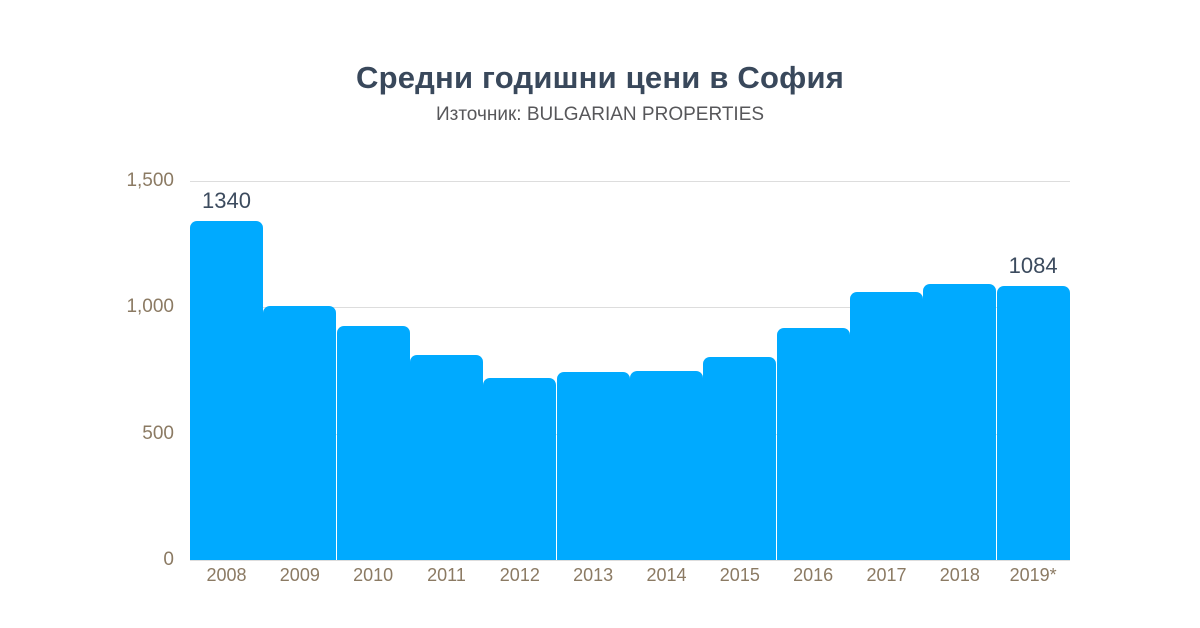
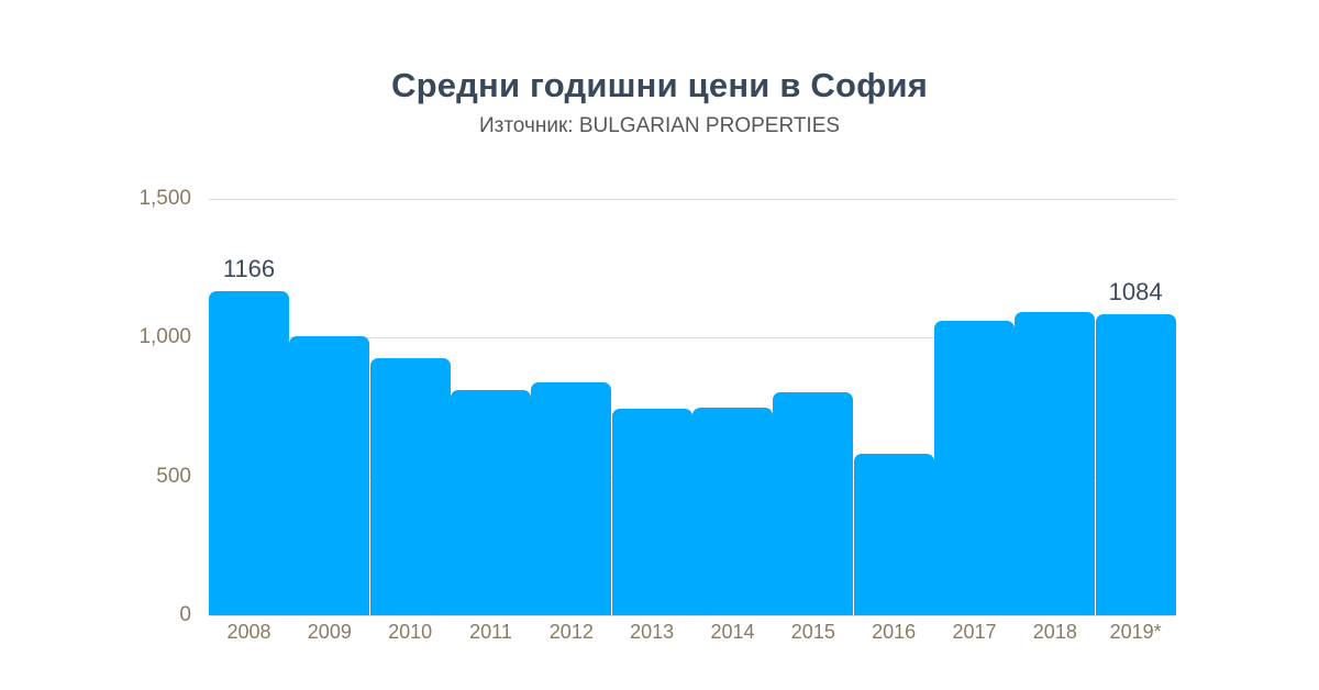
2008: 1340 -> 1166
2012: 720 -> 840
2016: 920 -> 580
